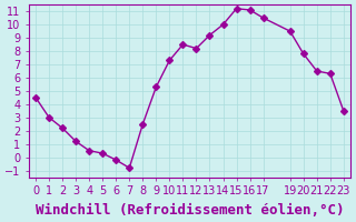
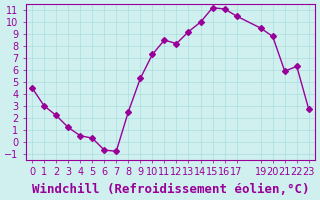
6: -0.2 -> -0.7
20: 7.8 -> 8.8
21: 6.5 -> 5.9
23: 3.5 -> 2.7
